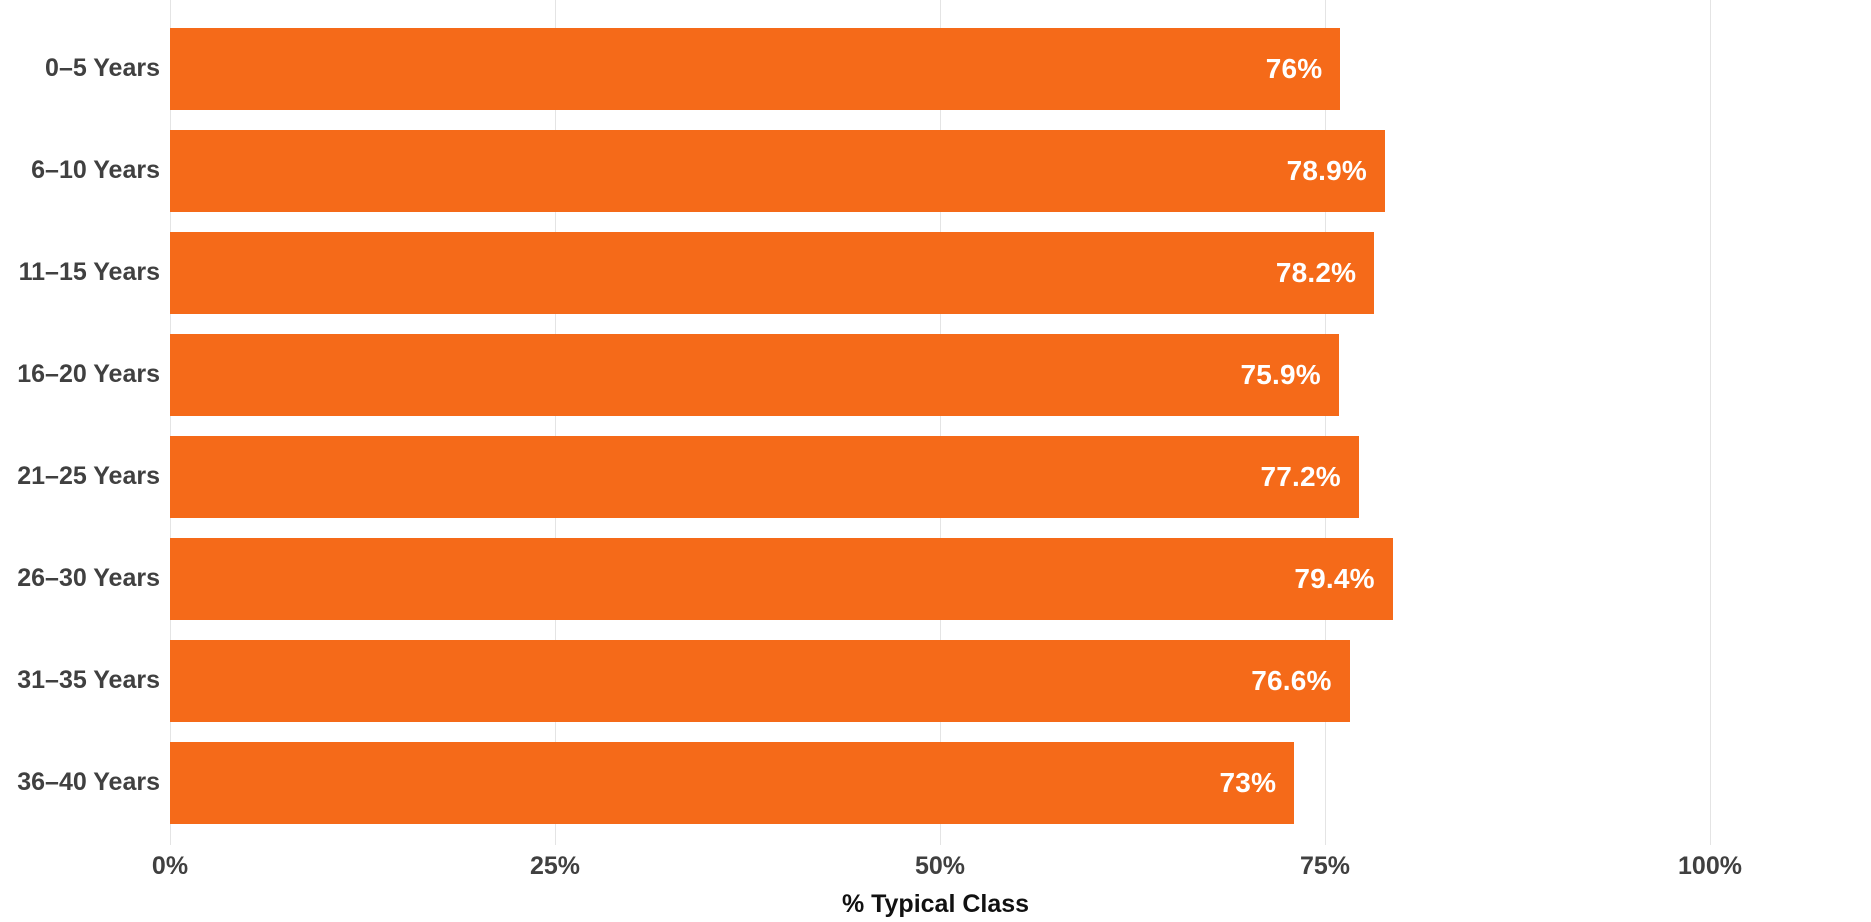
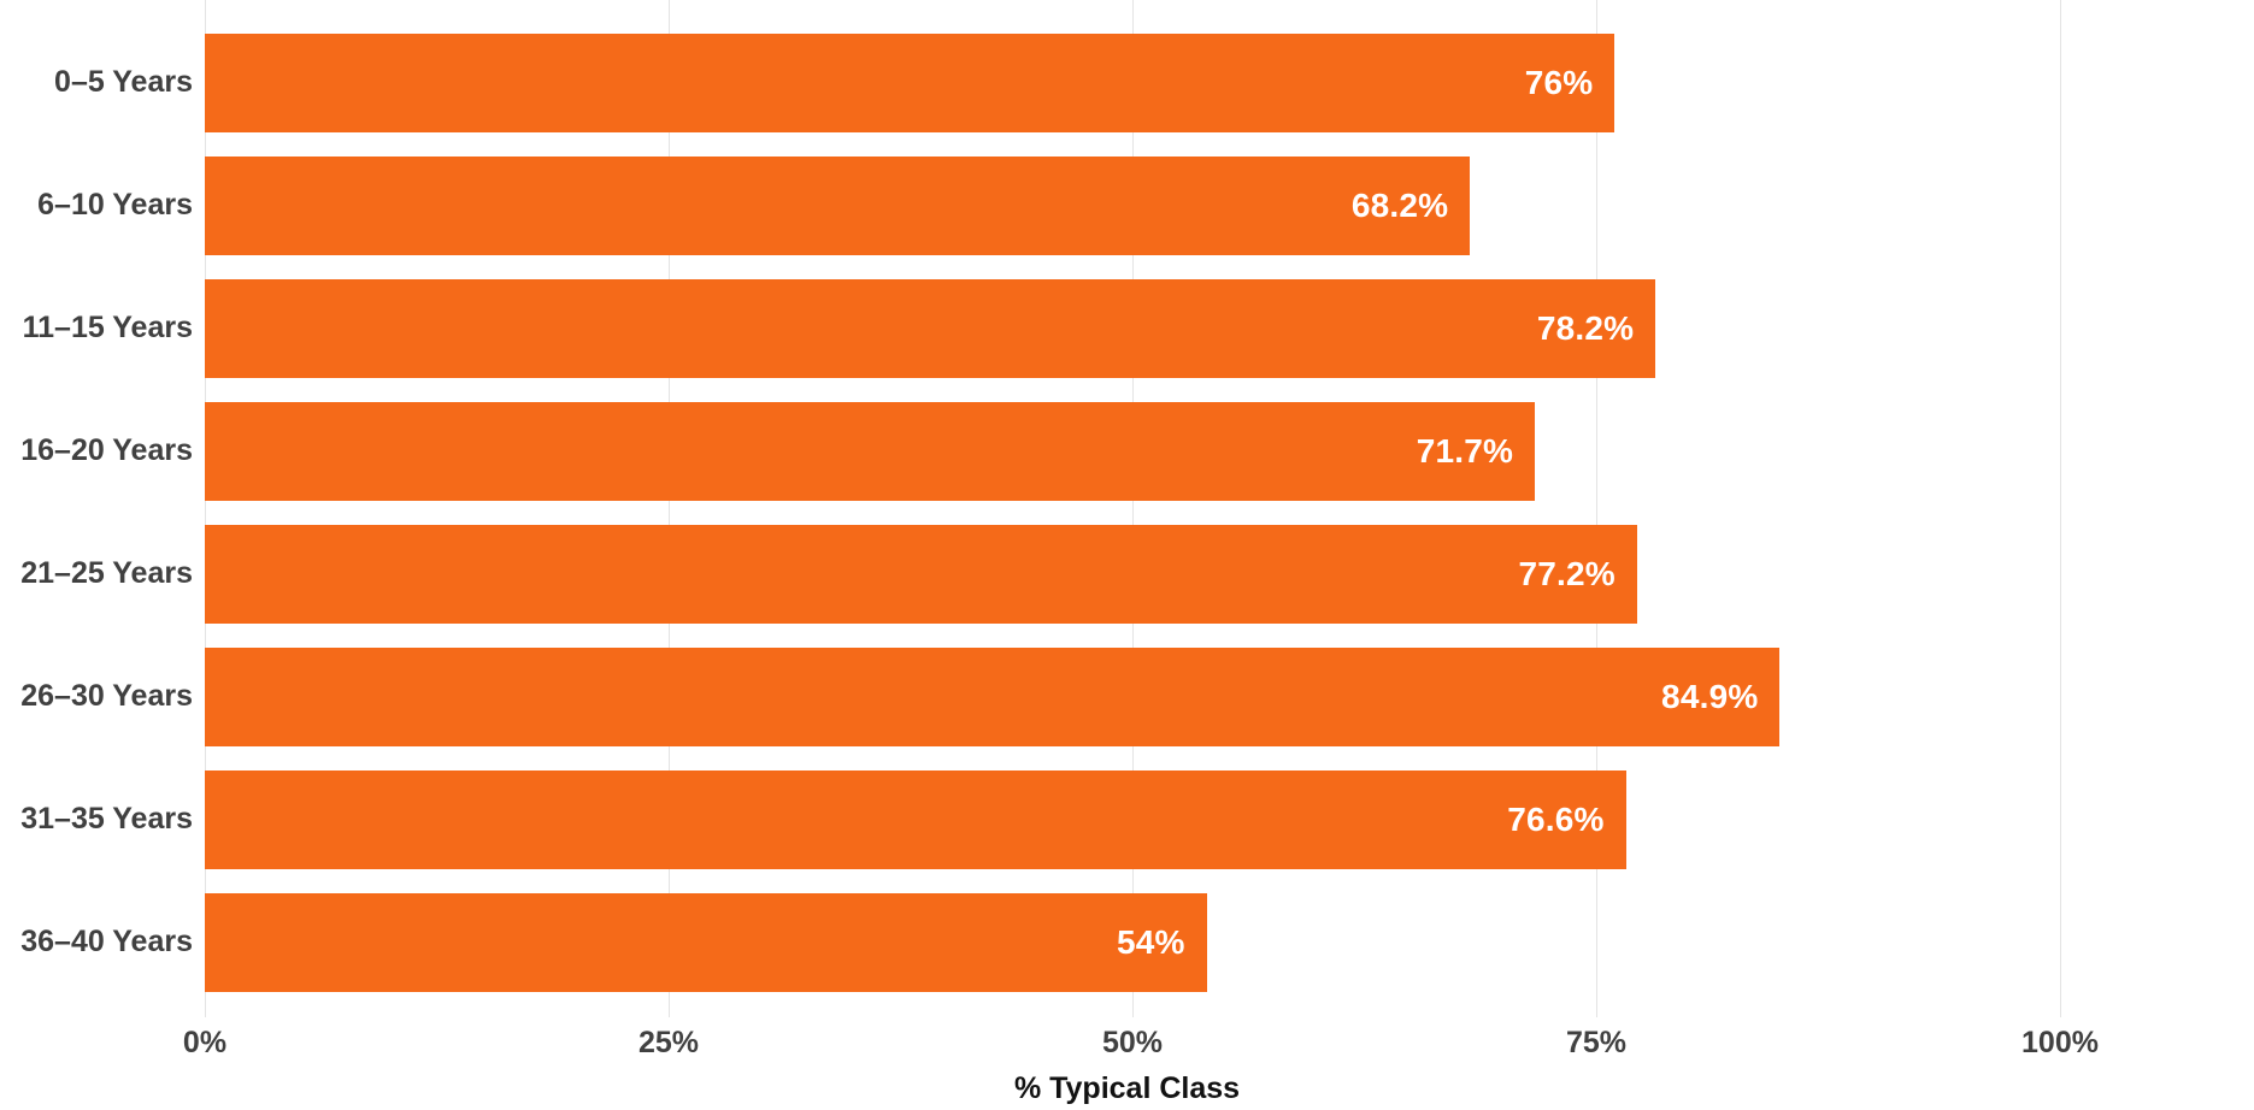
6–10 Years: 78.9% -> 68.2%
16–20 Years: 75.9% -> 71.7%
26–30 Years: 79.4% -> 84.9%
36–40 Years: 73% -> 54%
